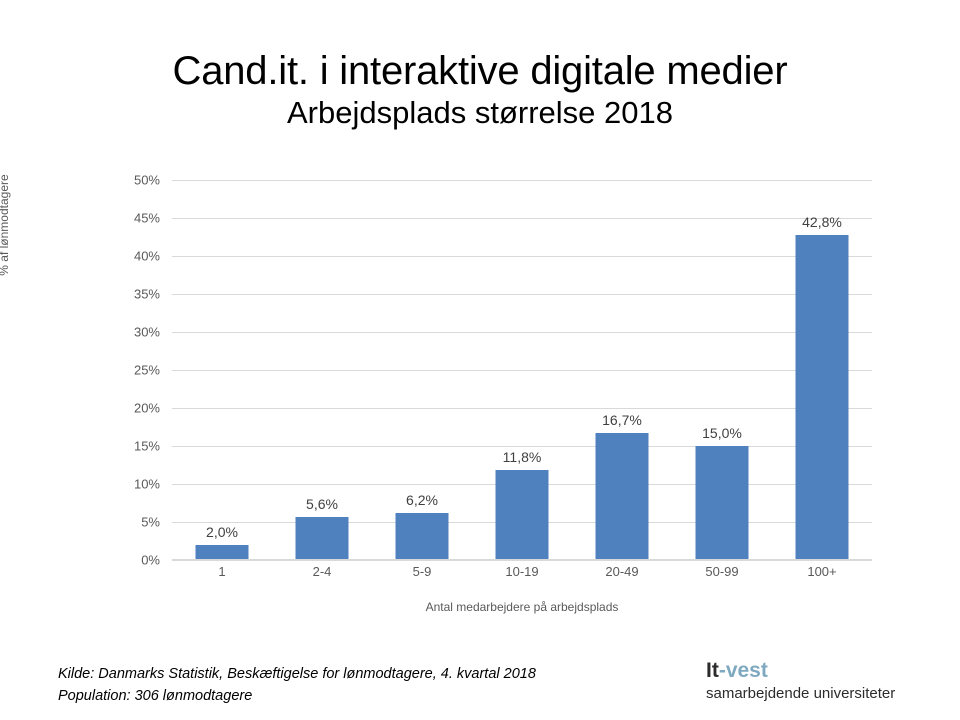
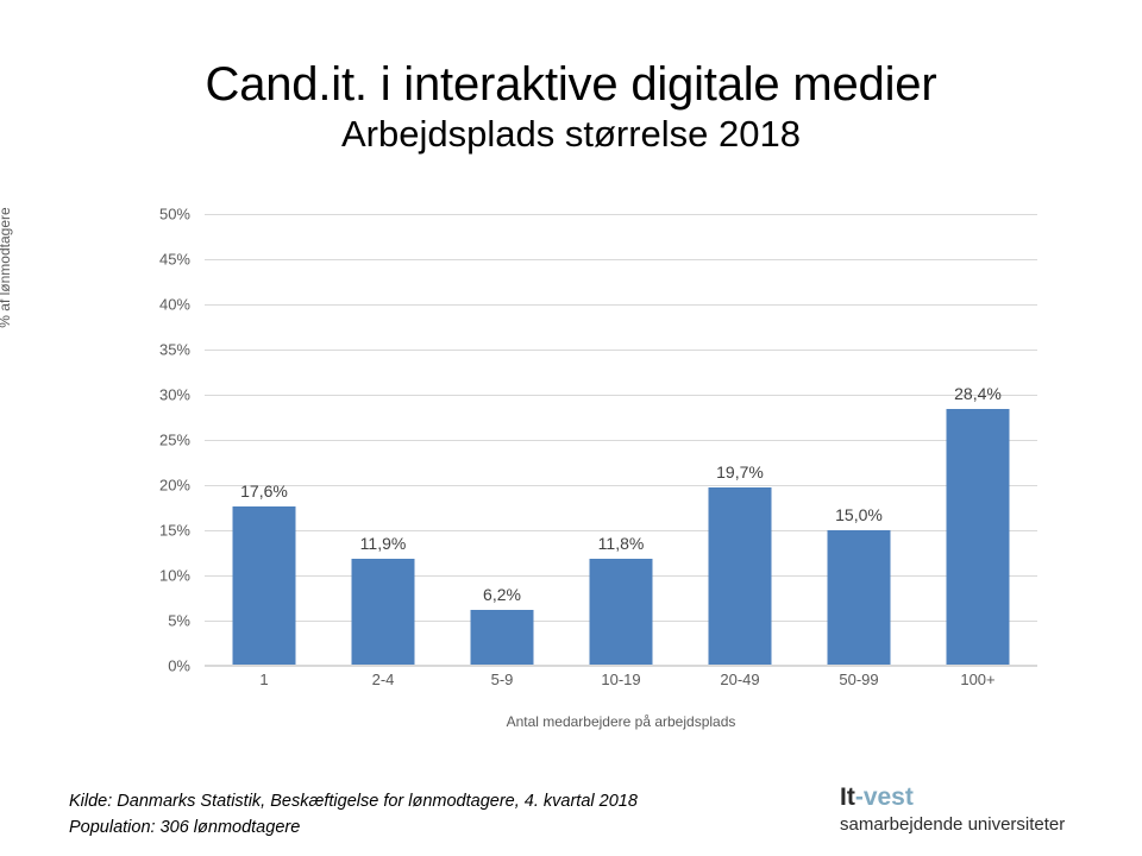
1: 2,0% -> 17,6%
2-4: 5,6% -> 11,9%
20-49: 16,7% -> 19,7%
100+: 42,8% -> 28,4%
